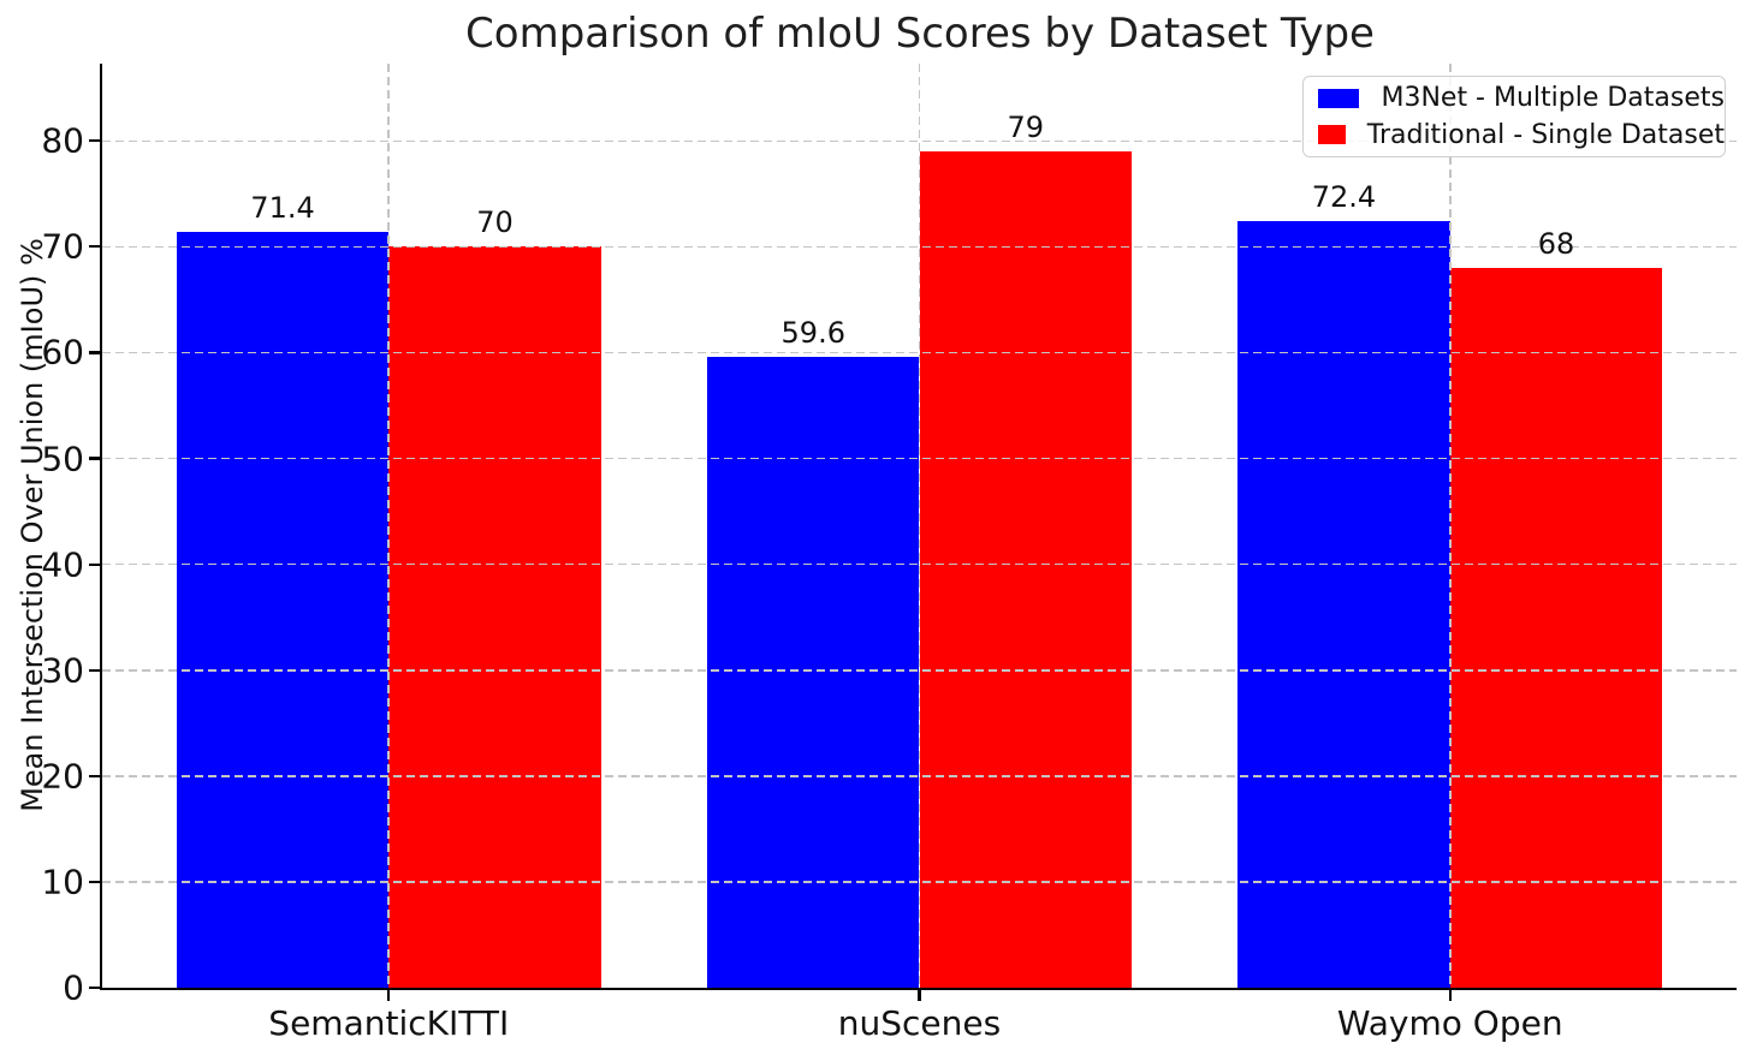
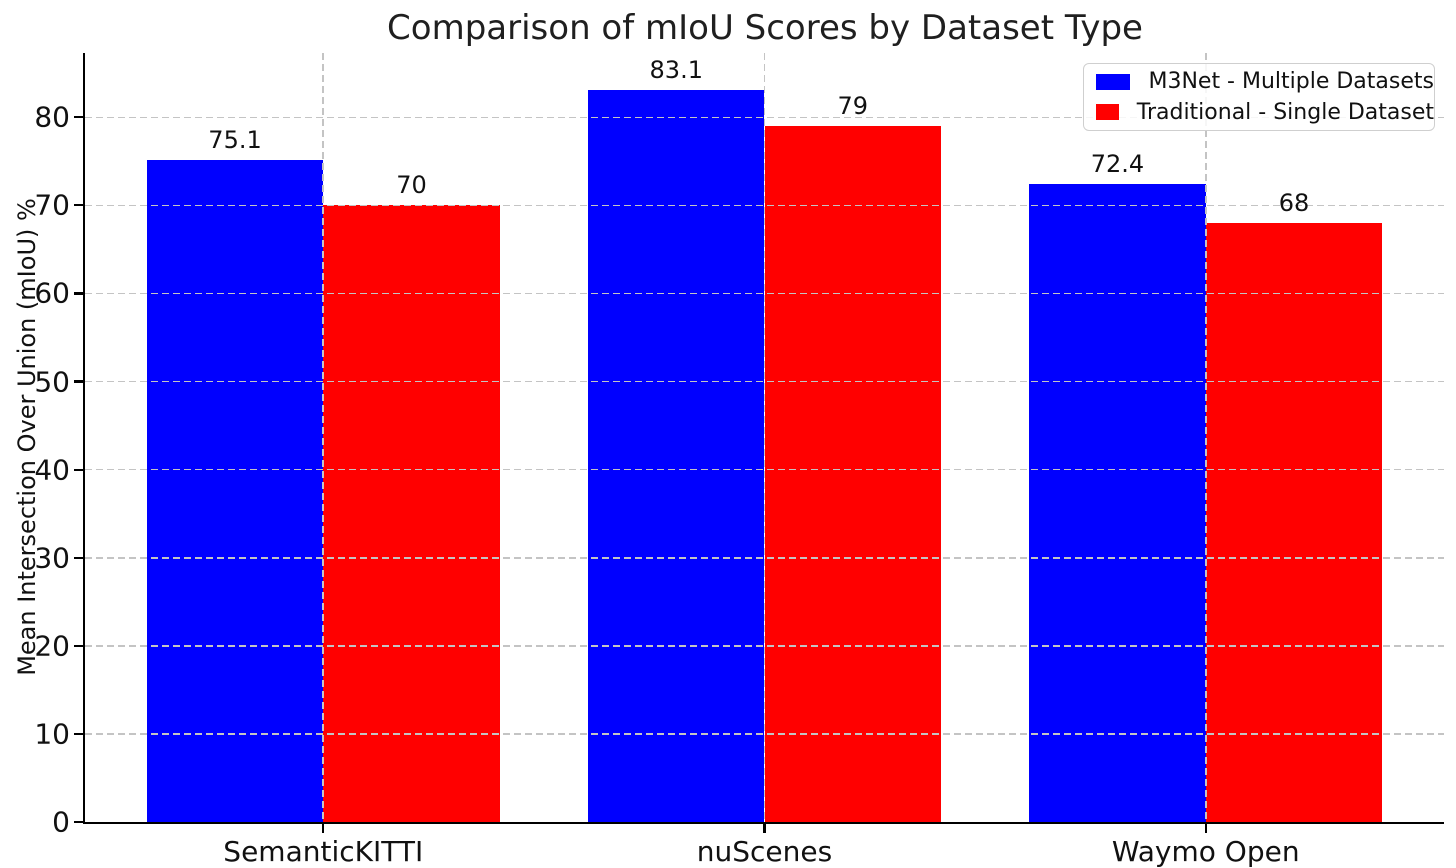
M3Net - Multiple Datasets/SemanticKITTI: 71.4 -> 75.1
M3Net - Multiple Datasets/nuScenes: 59.6 -> 83.1
